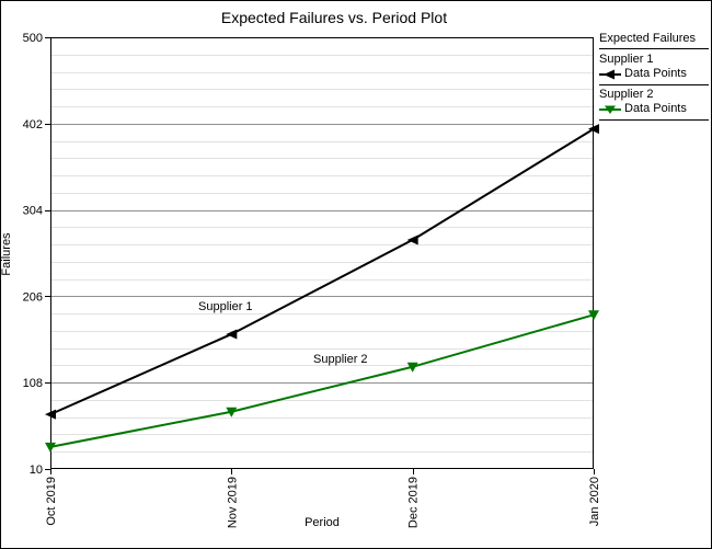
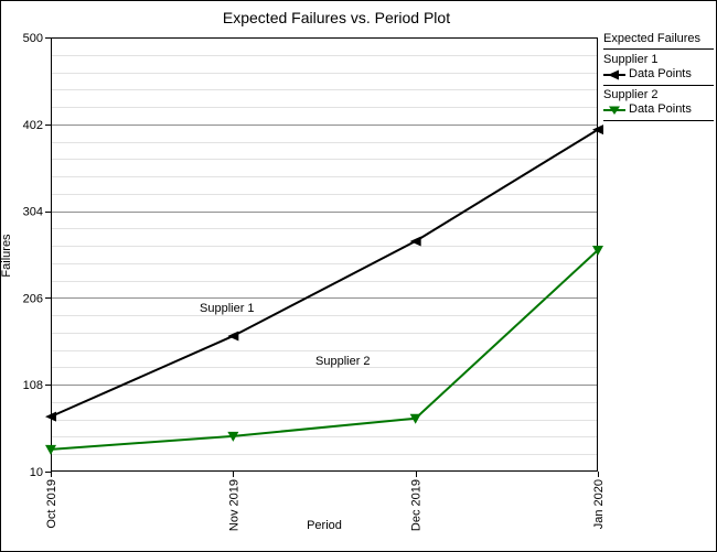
Supplier 2/Nov 2019: 80 -> 50
Supplier 2/Dec 2019: 130 -> 70
Supplier 2/Jan 2020: 180 -> 260
